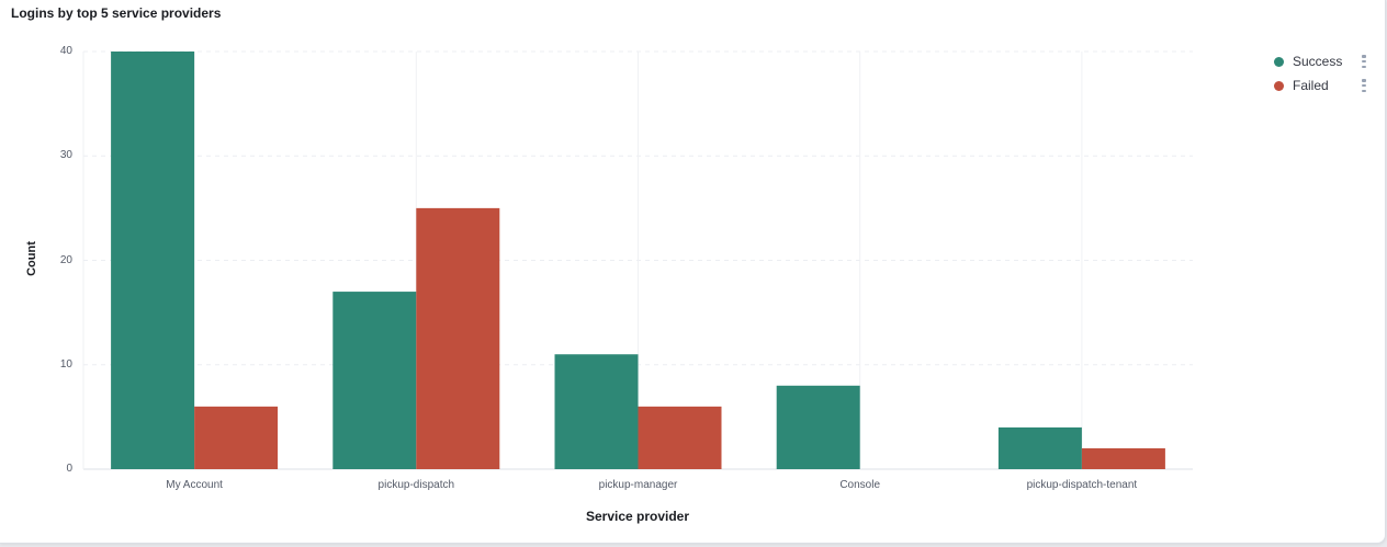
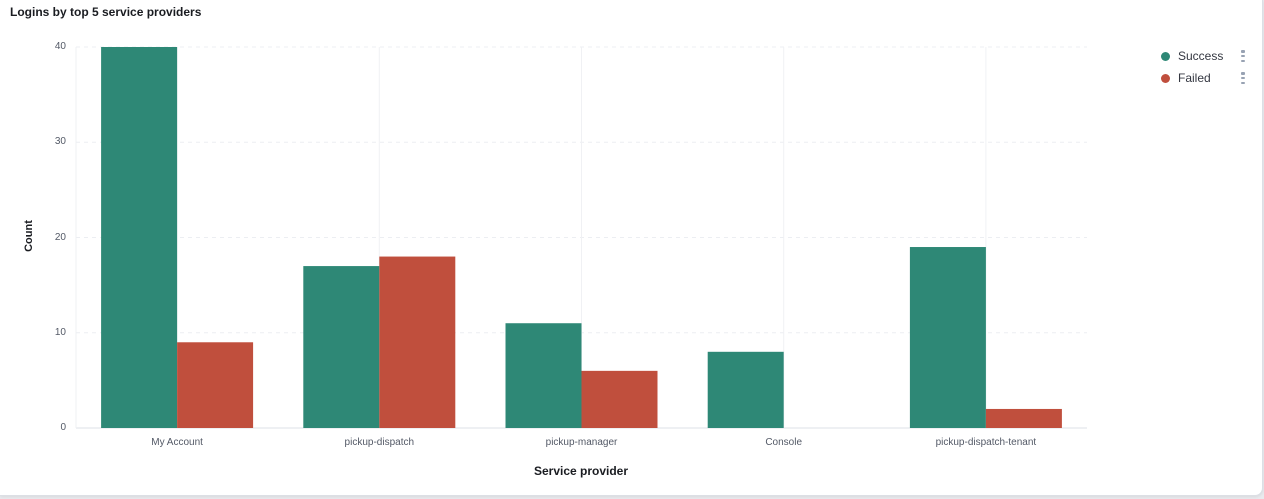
Failed/My Account: 6 -> 9
Failed/pickup-dispatch: 25 -> 18
Success/pickup-dispatch-tenant: 4 -> 19
